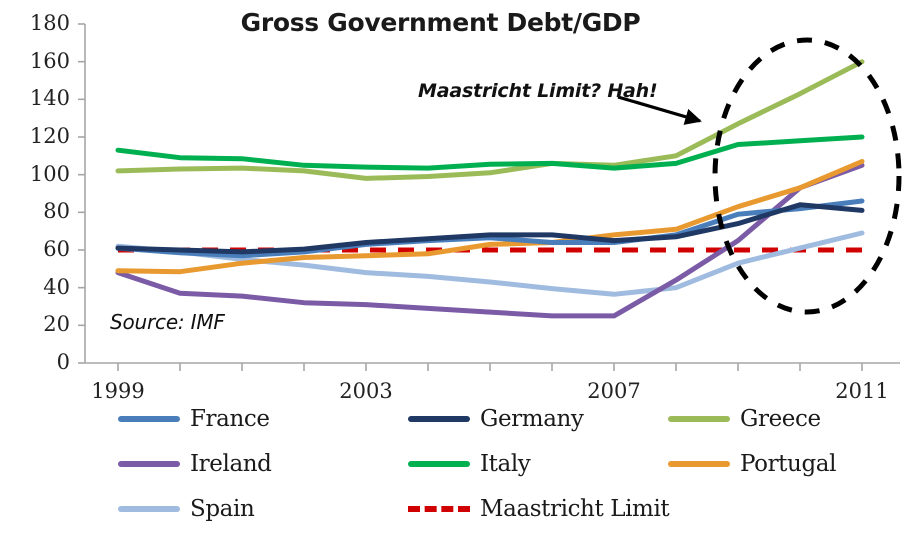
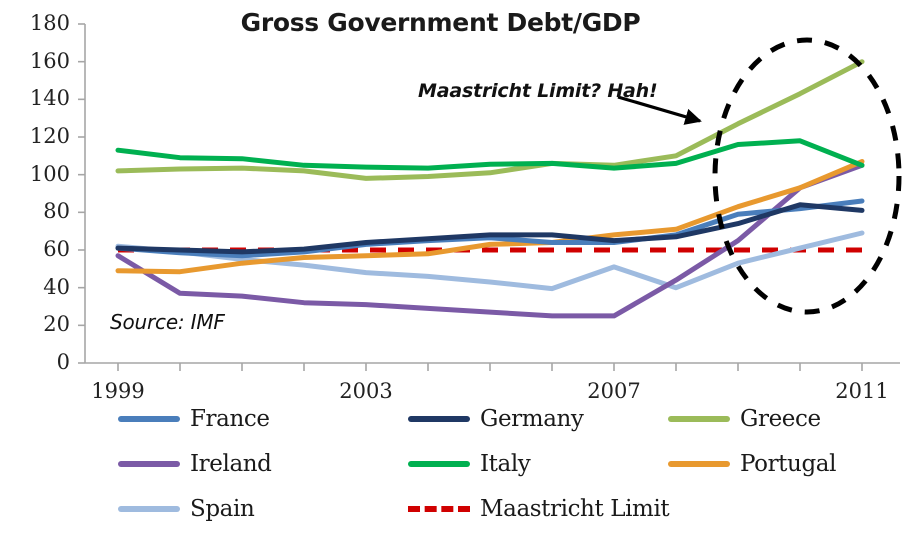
Ireland/1999: 48 -> 57
Spain/2007: 36 -> 51
Italy/2011: 120 -> 105
